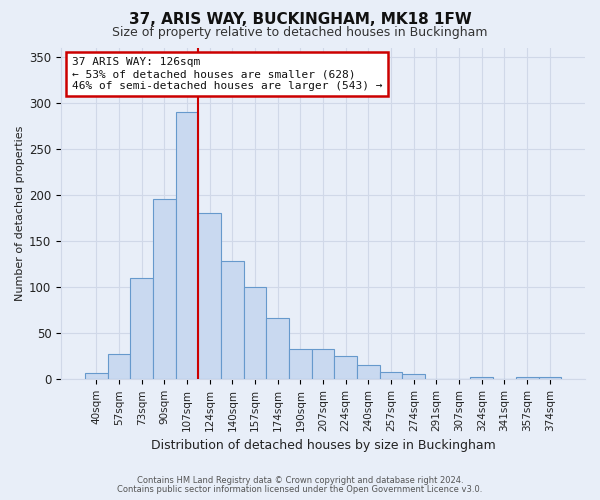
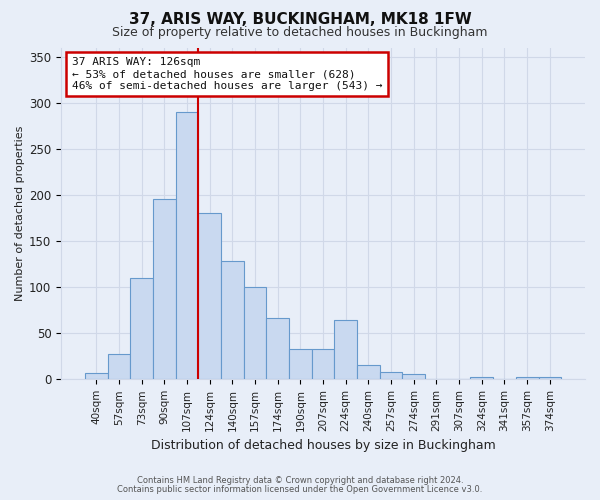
224sqm: 25 -> 64
